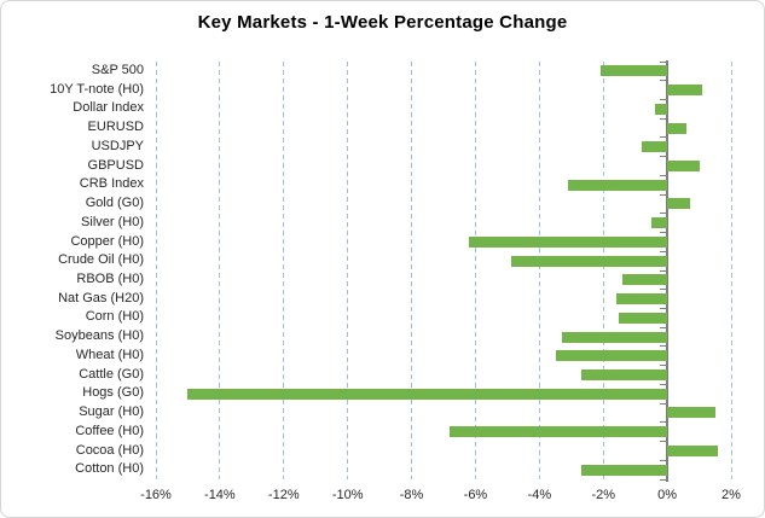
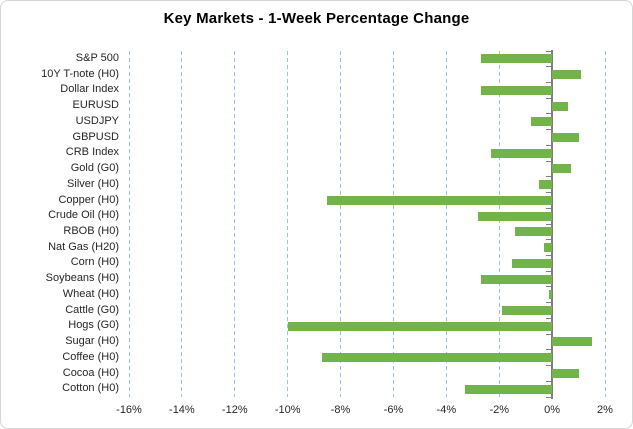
S&P 500: -2.1% -> -2.7%
Dollar Index: -0.4% -> -2.7%
CRB Index: -3.1% -> -2.3%
Copper (H0): -6.2% -> -8.5%
Crude Oil (H0): -4.9% -> -2.8%
Nat Gas (H20): -1.6% -> -0.3%
Soybeans (H0): -3.3% -> -2.7%
Wheat (H0): -3.5% -> -0.1%
Cattle (G0): -2.7% -> -1.9%
Hogs (G0): -15.0% -> -10.0%
Coffee (H0): -6.8% -> -8.7%
Cocoa (H0): 1.6% -> 1.0%
Cotton (H0): -2.7% -> -3.3%
